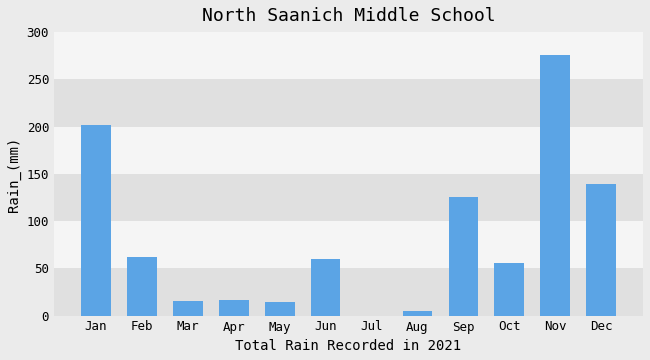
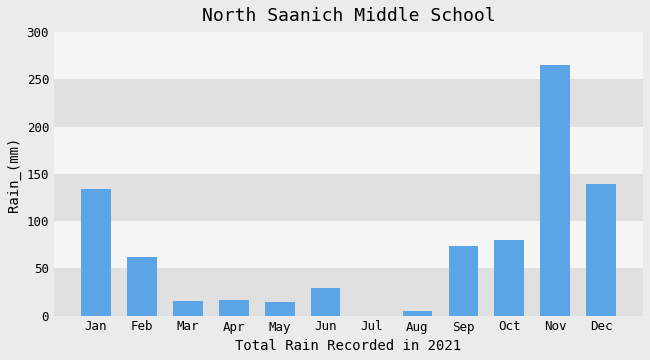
Jan: 202 -> 134
Jun: 60 -> 29
Sep: 126 -> 74
Oct: 56 -> 80
Nov: 276 -> 265
